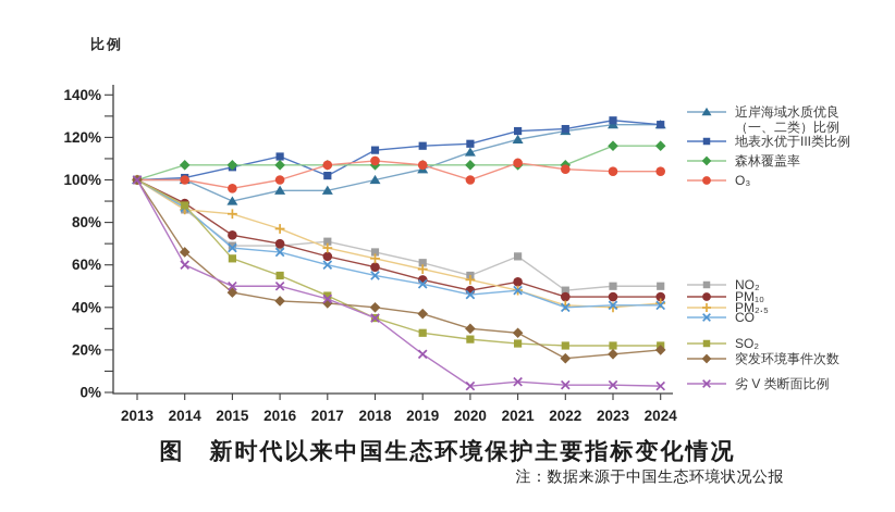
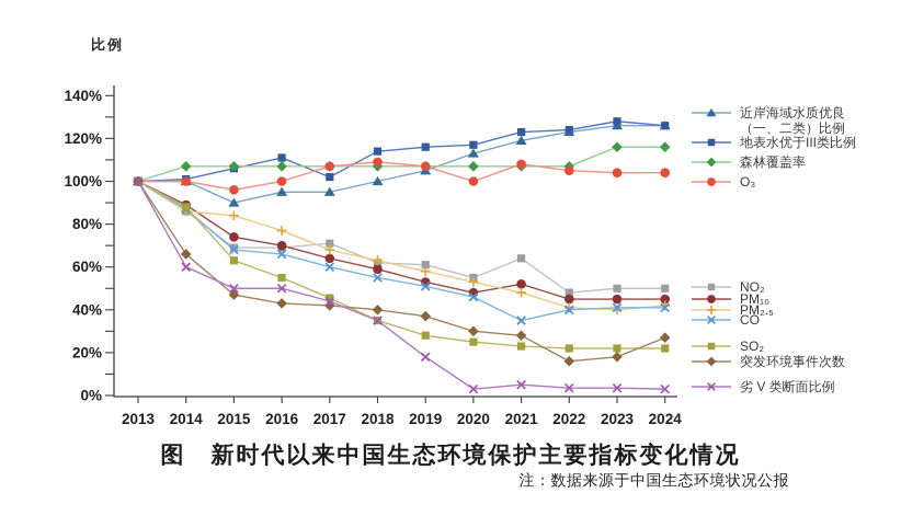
NO₂/2018: 66% -> 62%
CO/2021: 48% -> 35%
突发环境事件次数/2024: 20% -> 27%
